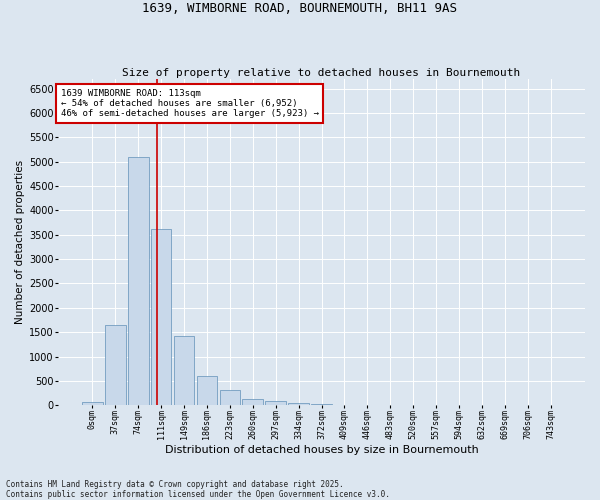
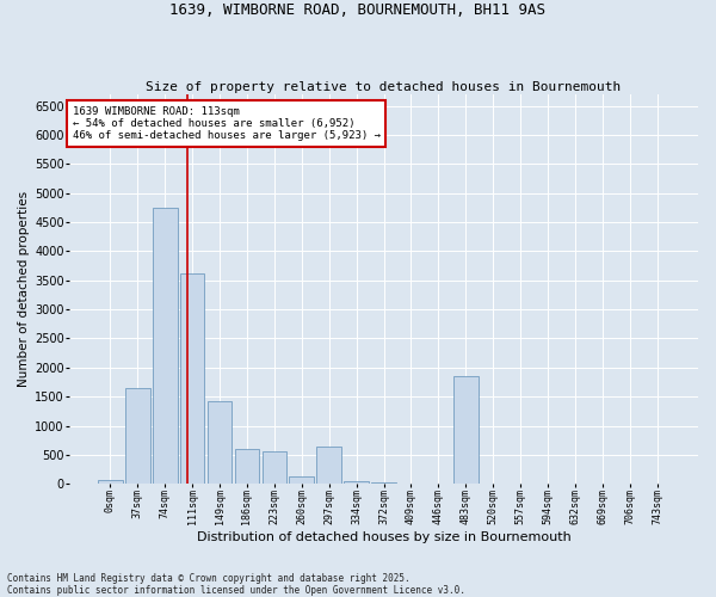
74sqm: 5100 -> 4750
223sqm: 310 -> 550
297sqm: 80 -> 650
483sqm: 0 -> 1850
